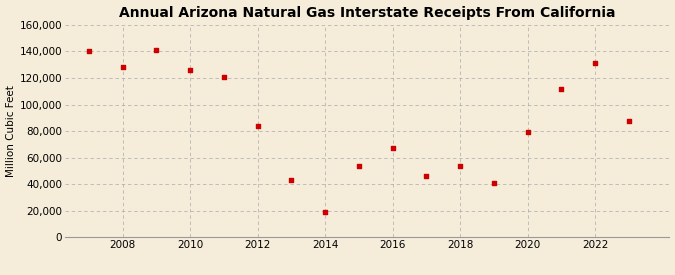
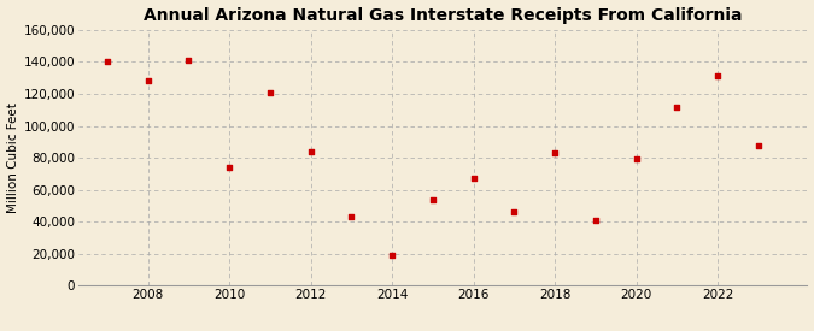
2010: 126,000 -> 74,000
2018: 54,000 -> 83,000
